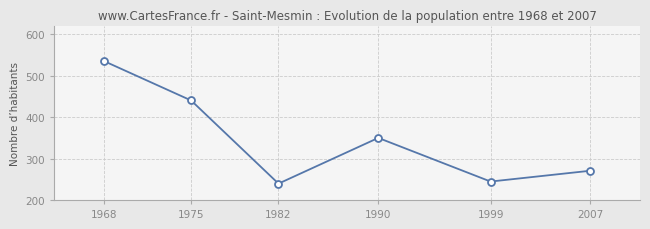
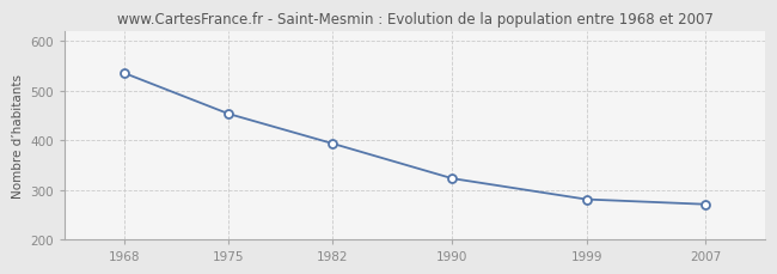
1975: 440 -> 453
1982: 240 -> 393
1990: 350 -> 323
1999: 245 -> 281
